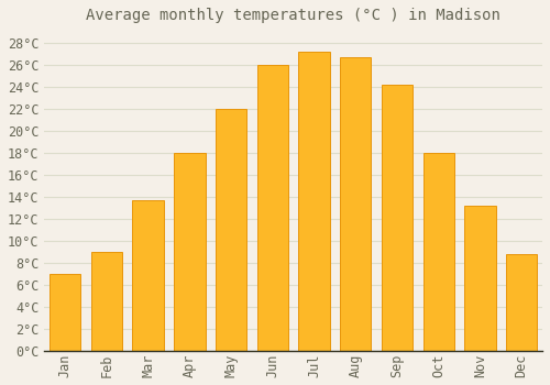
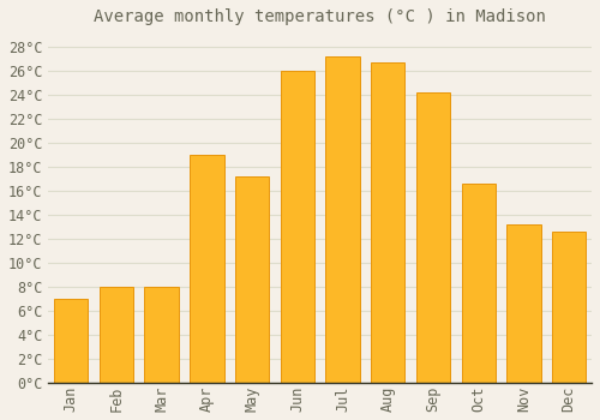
Feb: 9.0°C -> 8.0°C
Mar: 13.7°C -> 8.0°C
Apr: 18.0°C -> 19.0°C
May: 22.0°C -> 17.2°C
Oct: 18.0°C -> 16.6°C
Dec: 8.8°C -> 12.6°C
